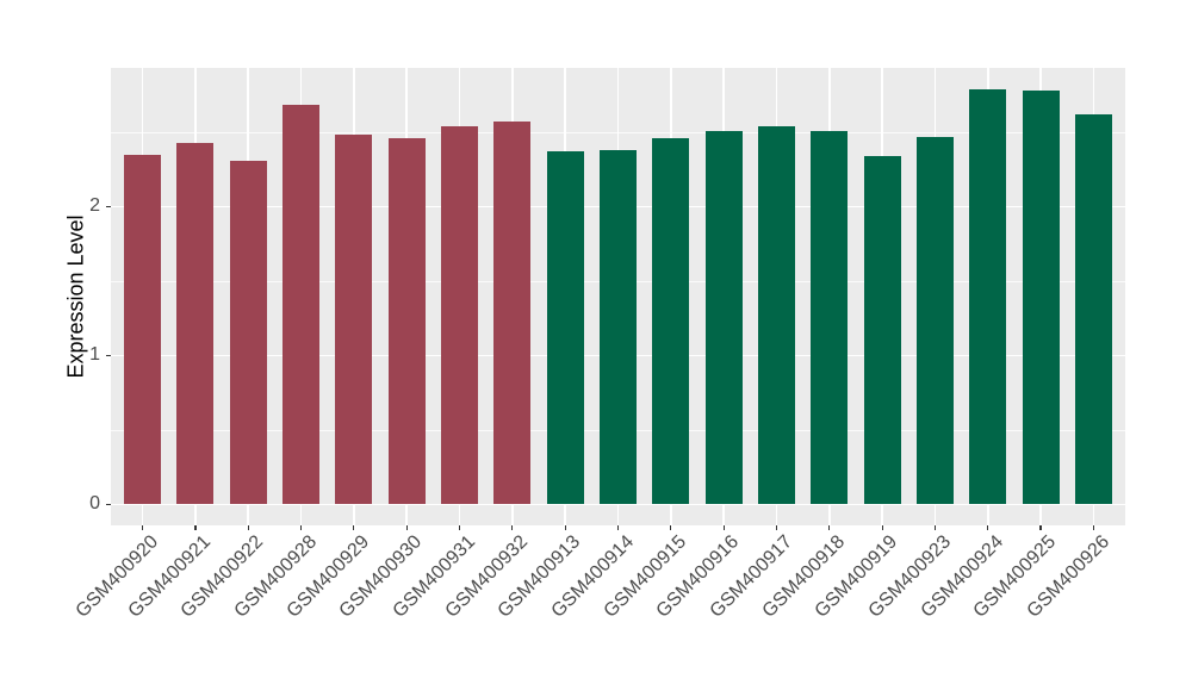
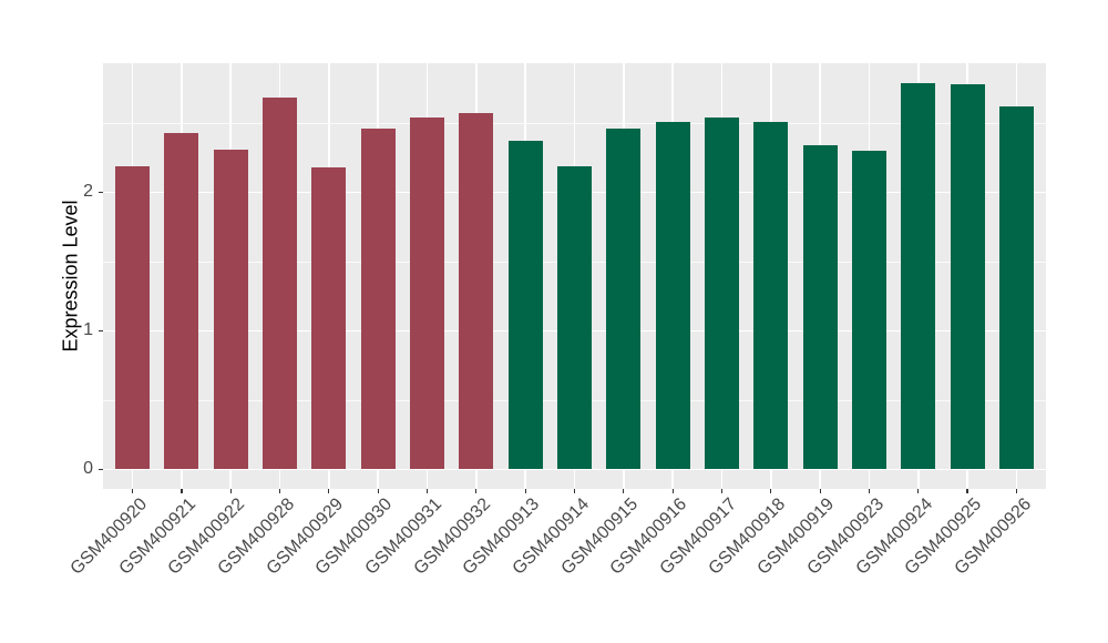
GSM400920: 2.35 -> 2.19
GSM400929: 2.48 -> 2.18
GSM400914: 2.38 -> 2.19
GSM400923: 2.47 -> 2.30
